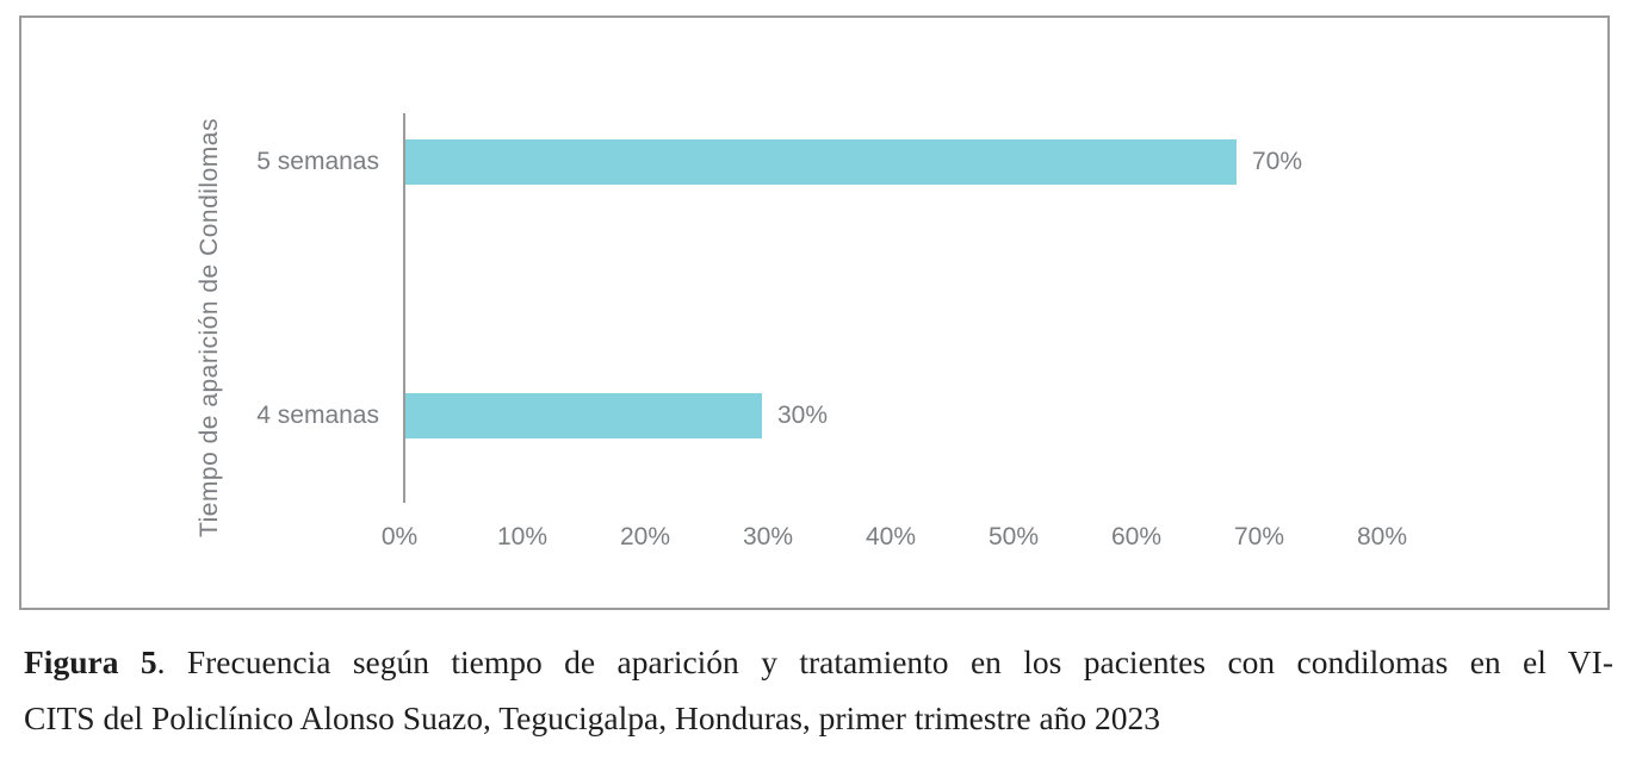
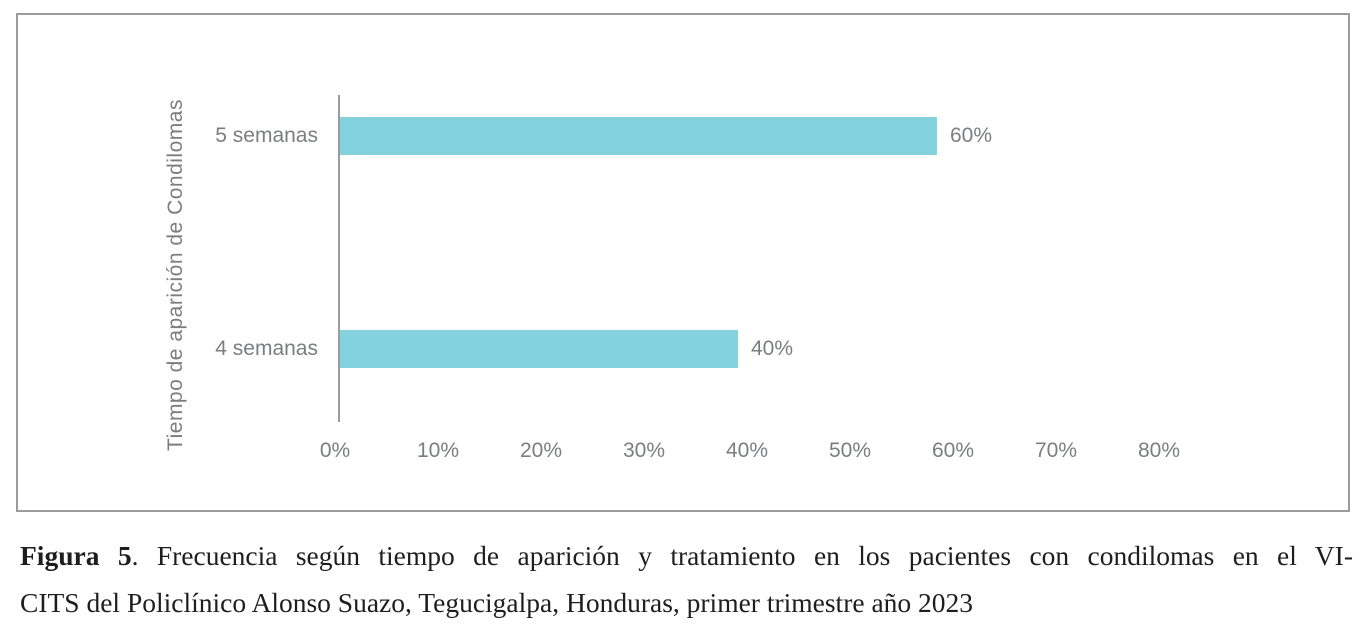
5 semanas: 70% -> 60%
4 semanas: 30% -> 40%
